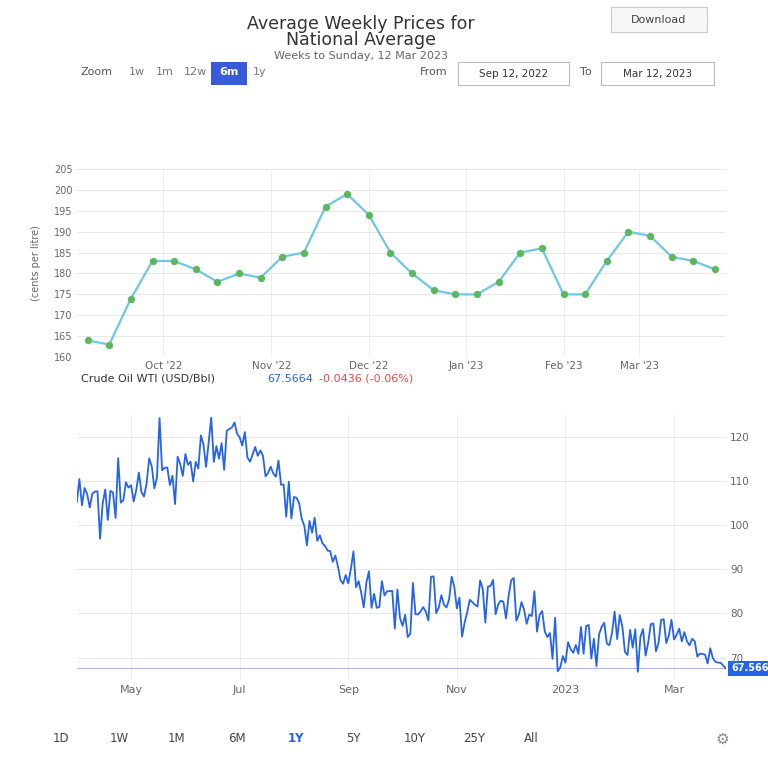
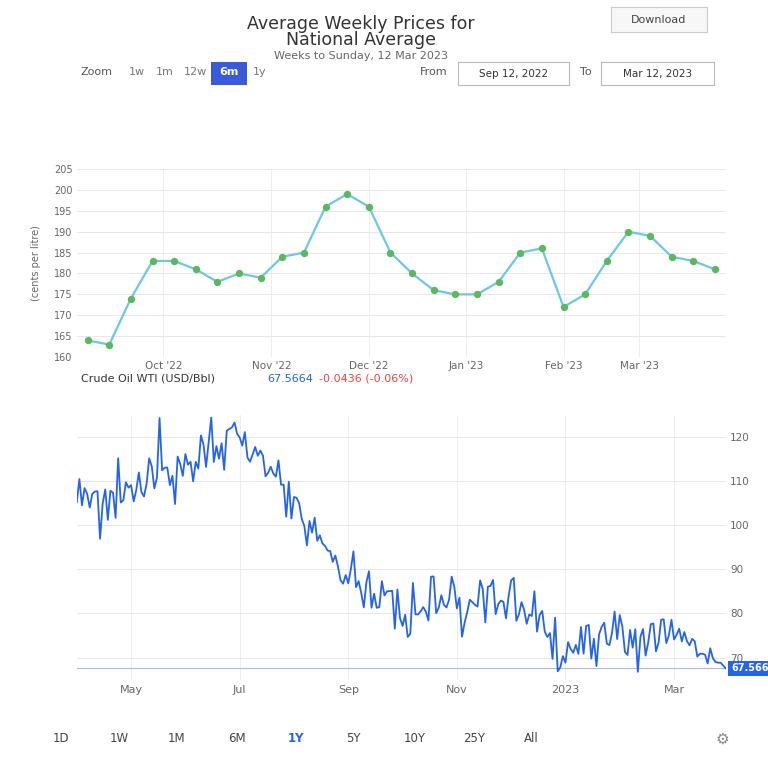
Dec '22: 194 -> 196
Feb '23: 175 -> 172
